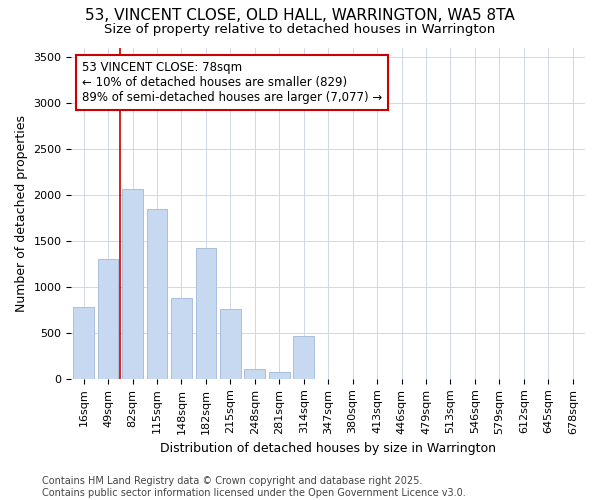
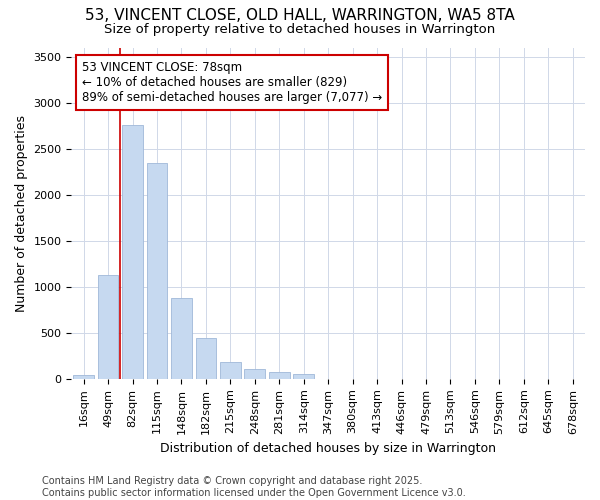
16sqm: 780 -> 40
49sqm: 1300 -> 1130
82sqm: 2060 -> 2760
115sqm: 1840 -> 2340
182sqm: 1420 -> 440
215sqm: 760 -> 180
314sqm: 460 -> 50
